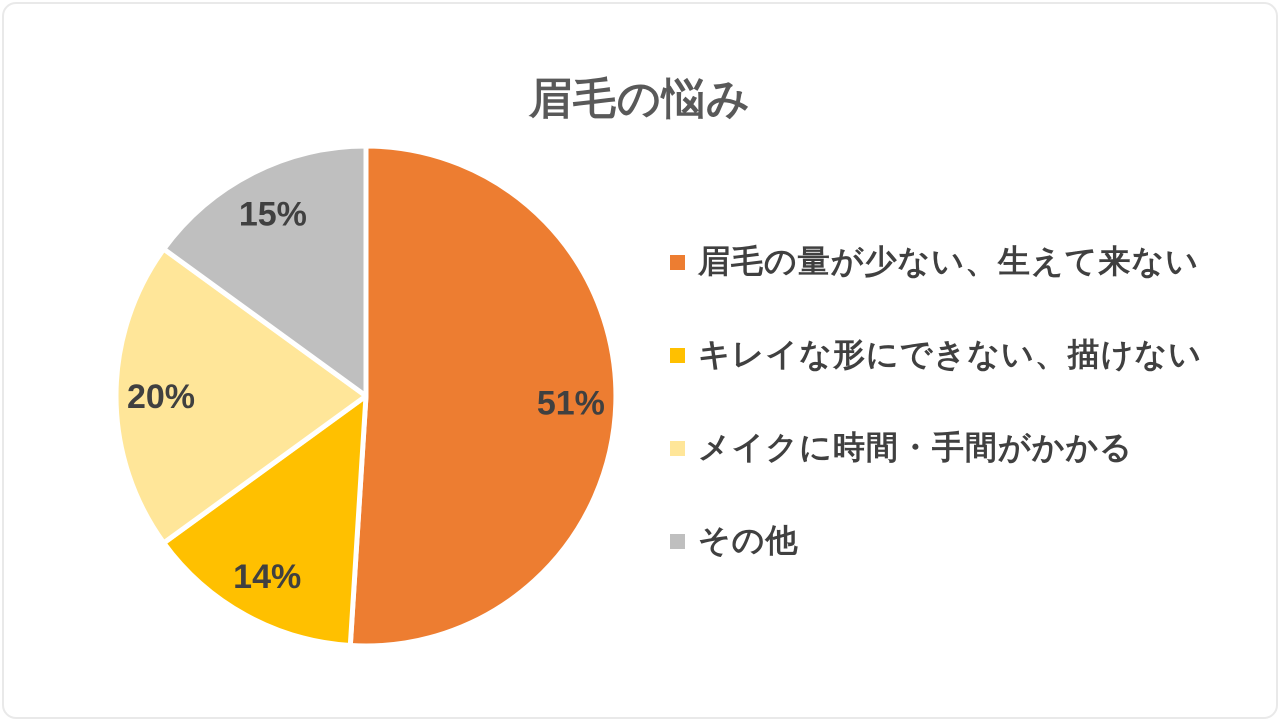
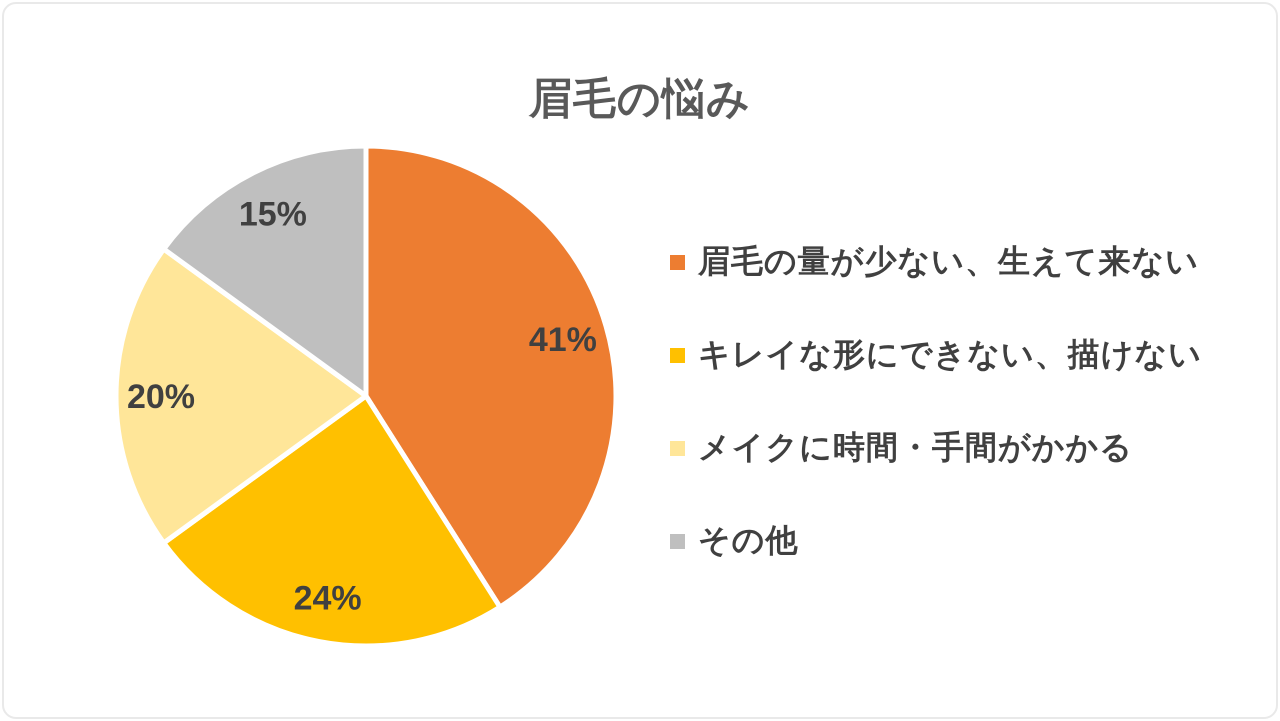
眉毛の量が少ない、生えて来ない: 51% -> 41%
キレイな形にできない、描けない: 14% -> 24%
